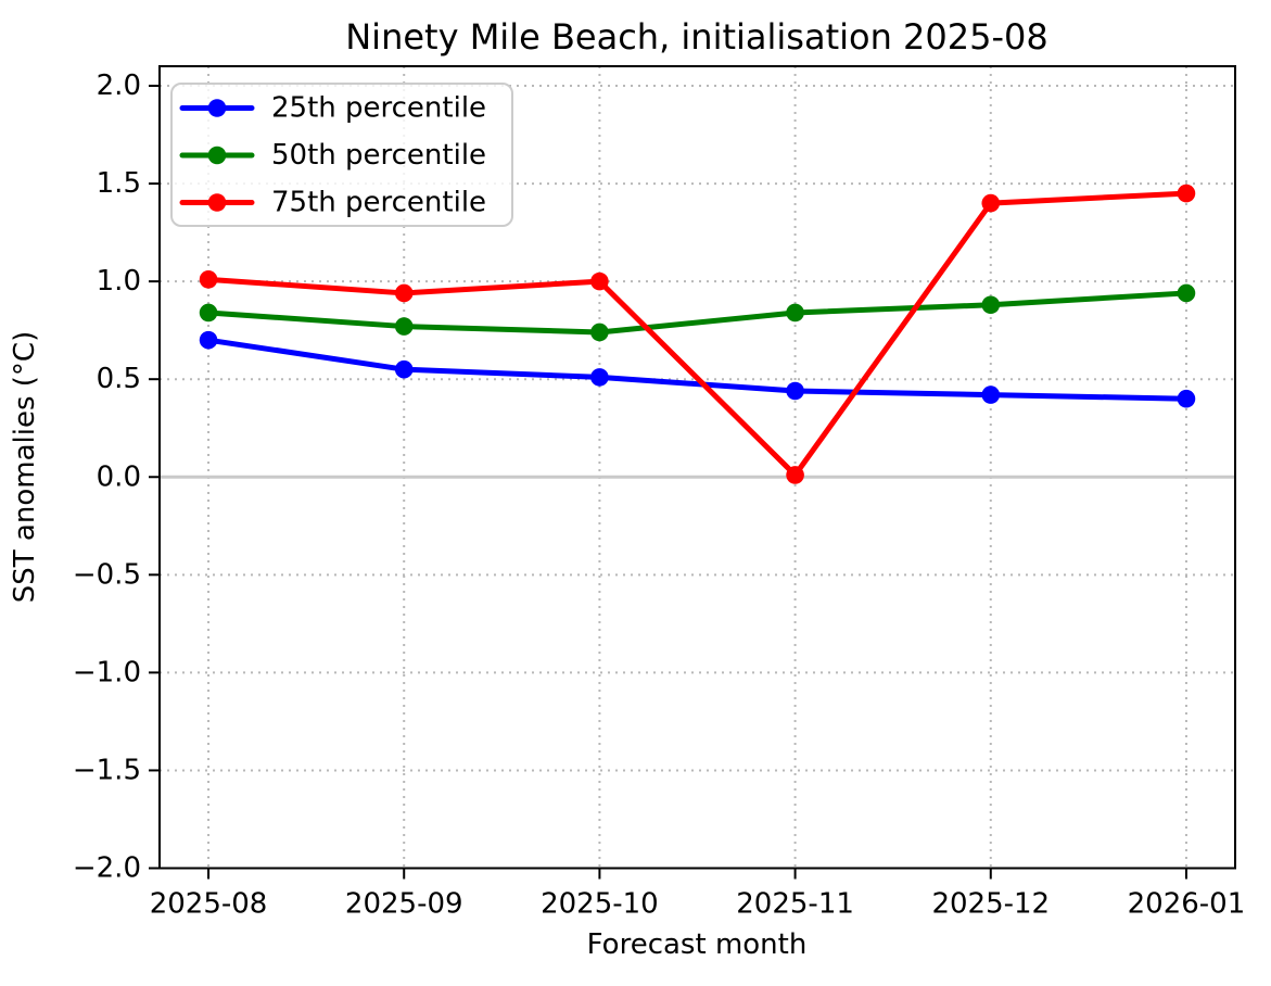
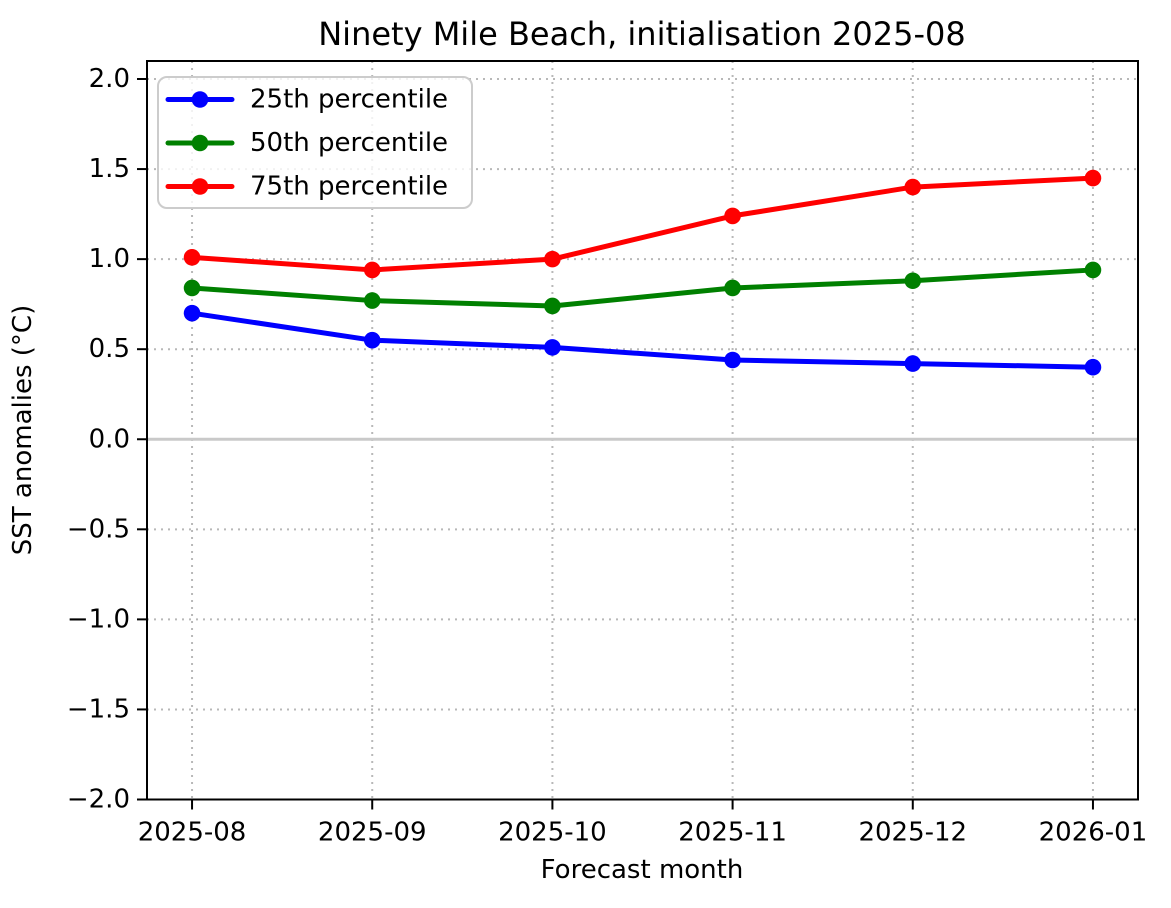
75th percentile/2025-11: 0.01 -> 1.24
